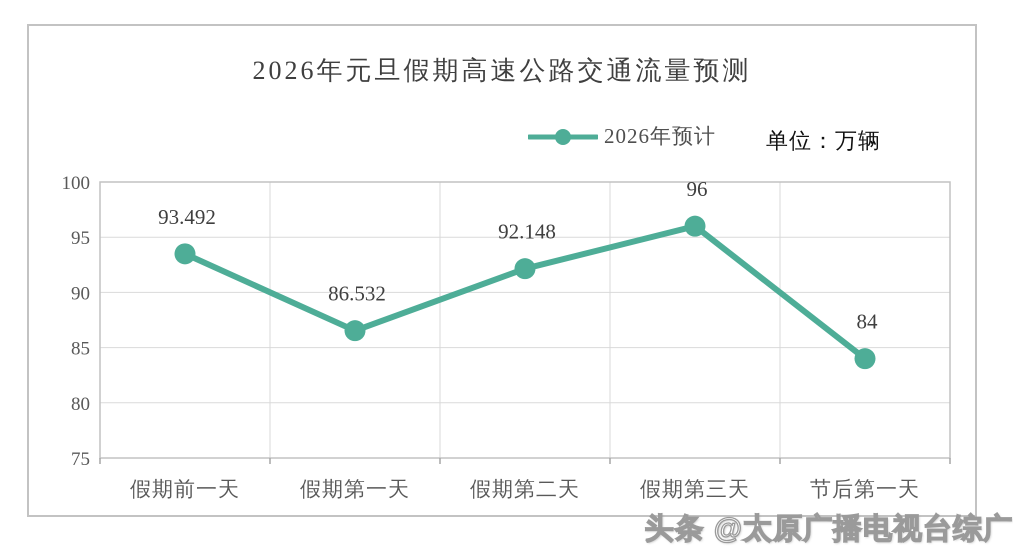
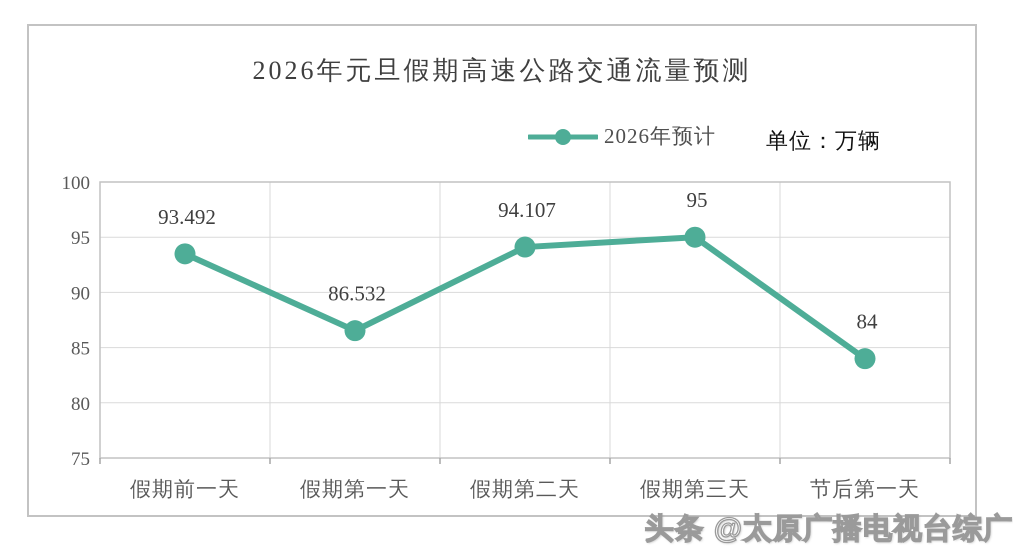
假期第二天: 92.148 -> 94.107
假期第三天: 96 -> 95
